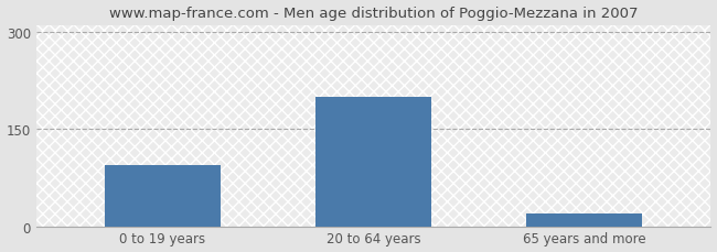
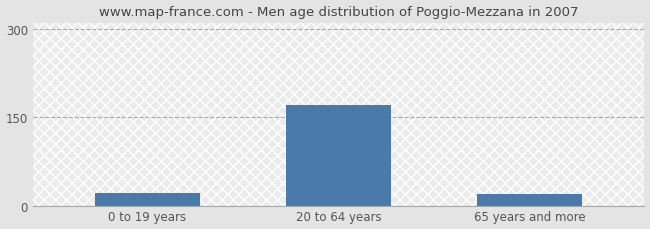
0 to 19 years: 94 -> 22
20 to 64 years: 200 -> 170
